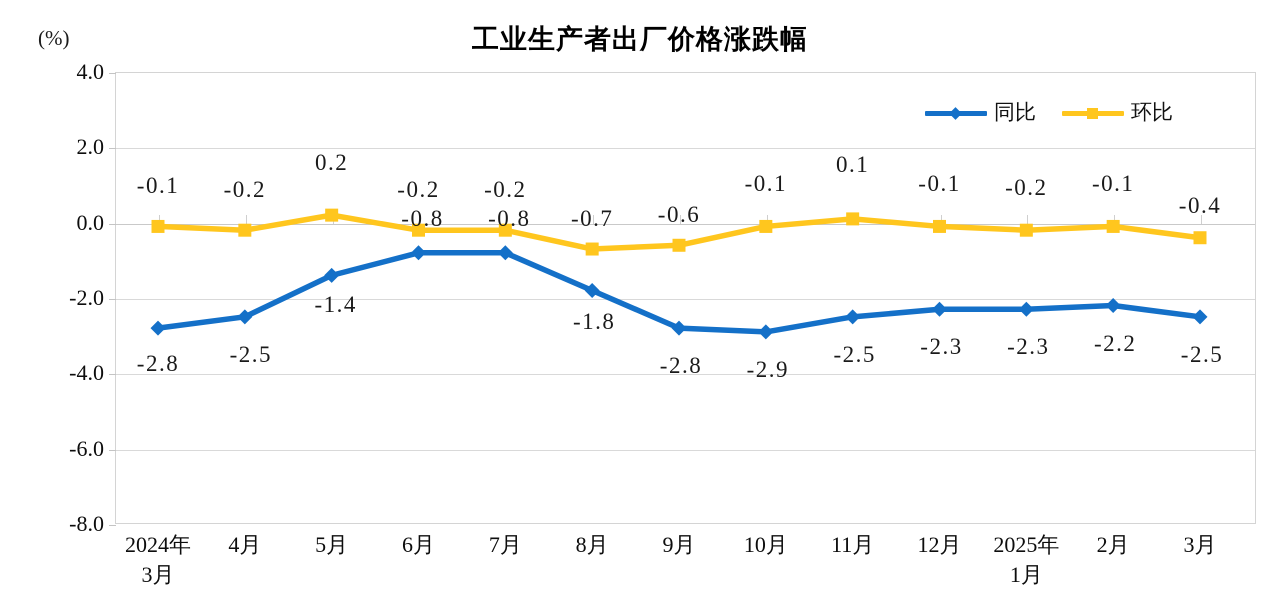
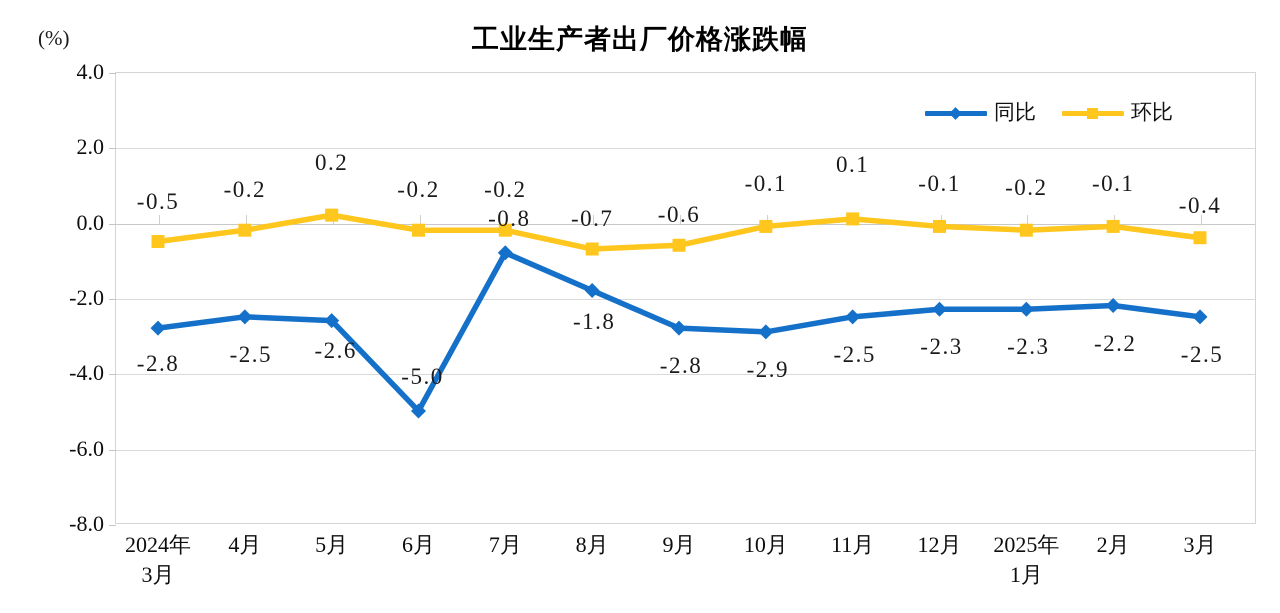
环比/2024年 3月: -0.1 -> -0.5
同比/5月: -1.4 -> -2.6
同比/6月: -0.8 -> -5.0
